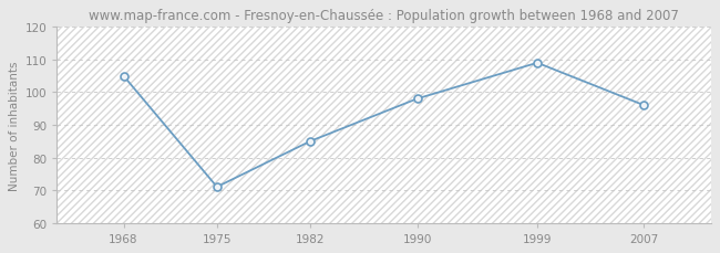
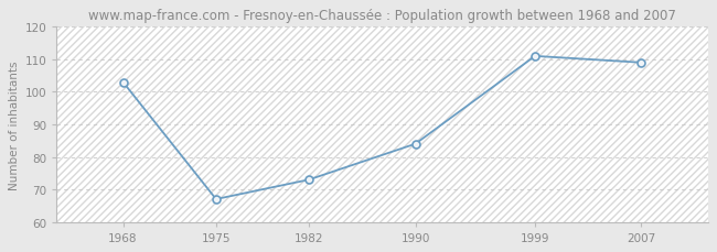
1968: 105 -> 103
1975: 71 -> 67
1982: 85 -> 73
1990: 98 -> 84
1999: 109 -> 111
2007: 96 -> 109
